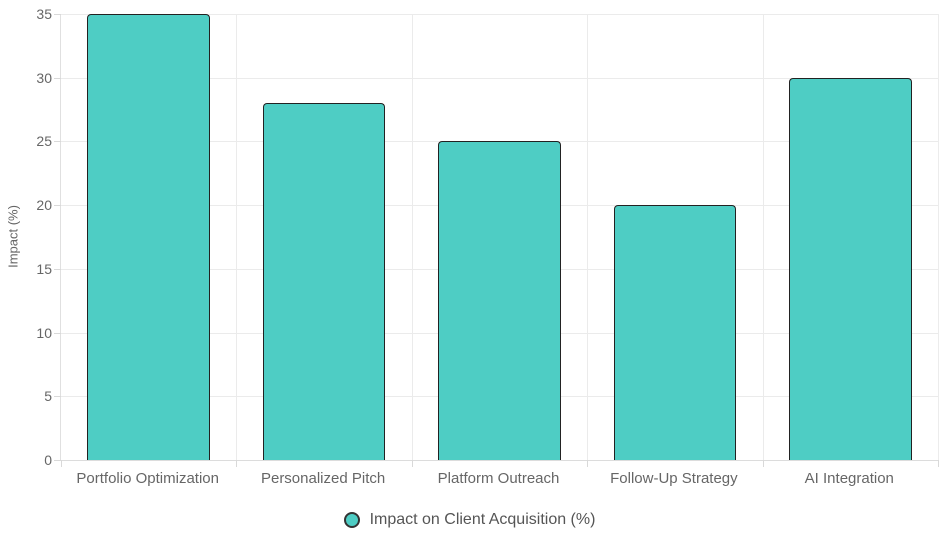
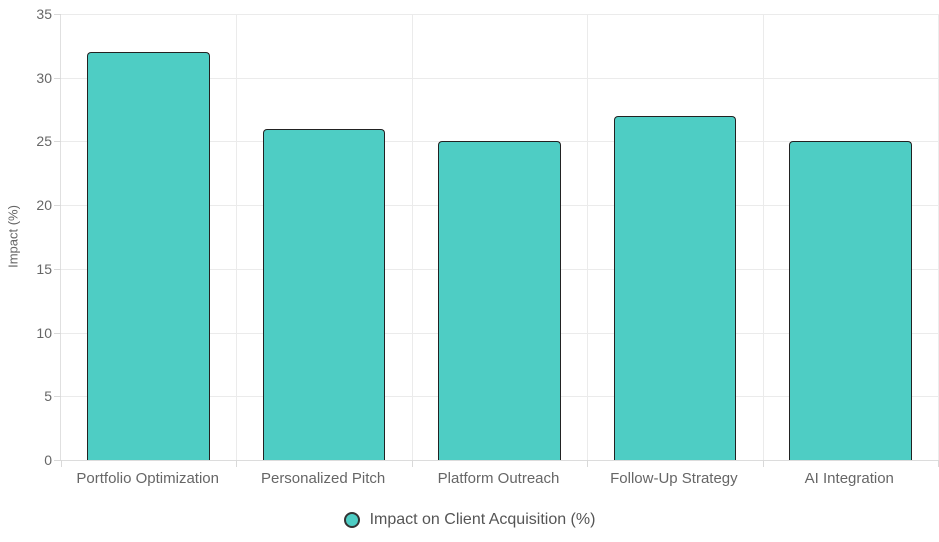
Portfolio Optimization: 35 -> 32
Personalized Pitch: 28 -> 26
Follow-Up Strategy: 20 -> 27
AI Integration: 30 -> 25
